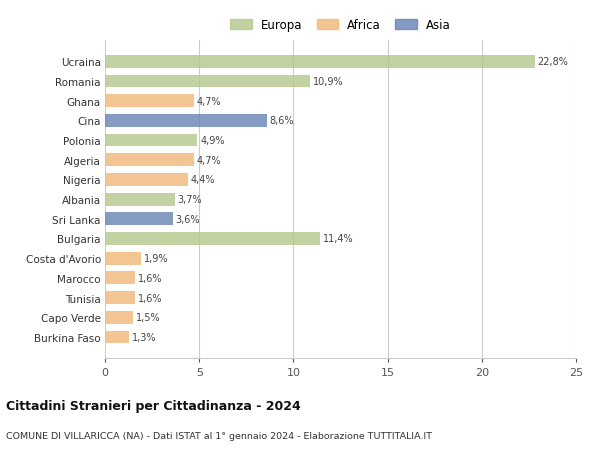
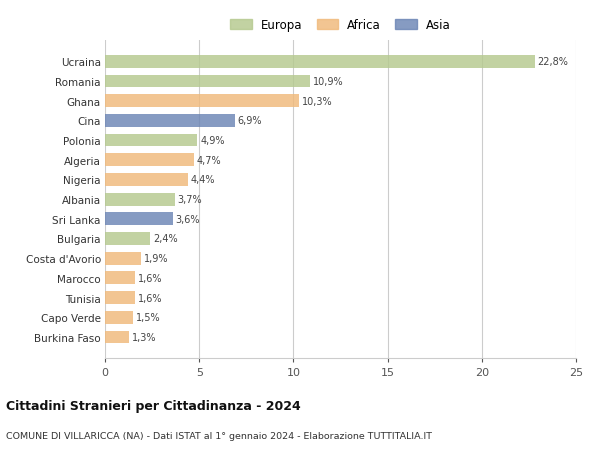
Ghana: 4,7% -> 10,3%
Cina: 8,6% -> 6,9%
Bulgaria: 11,4% -> 2,4%
